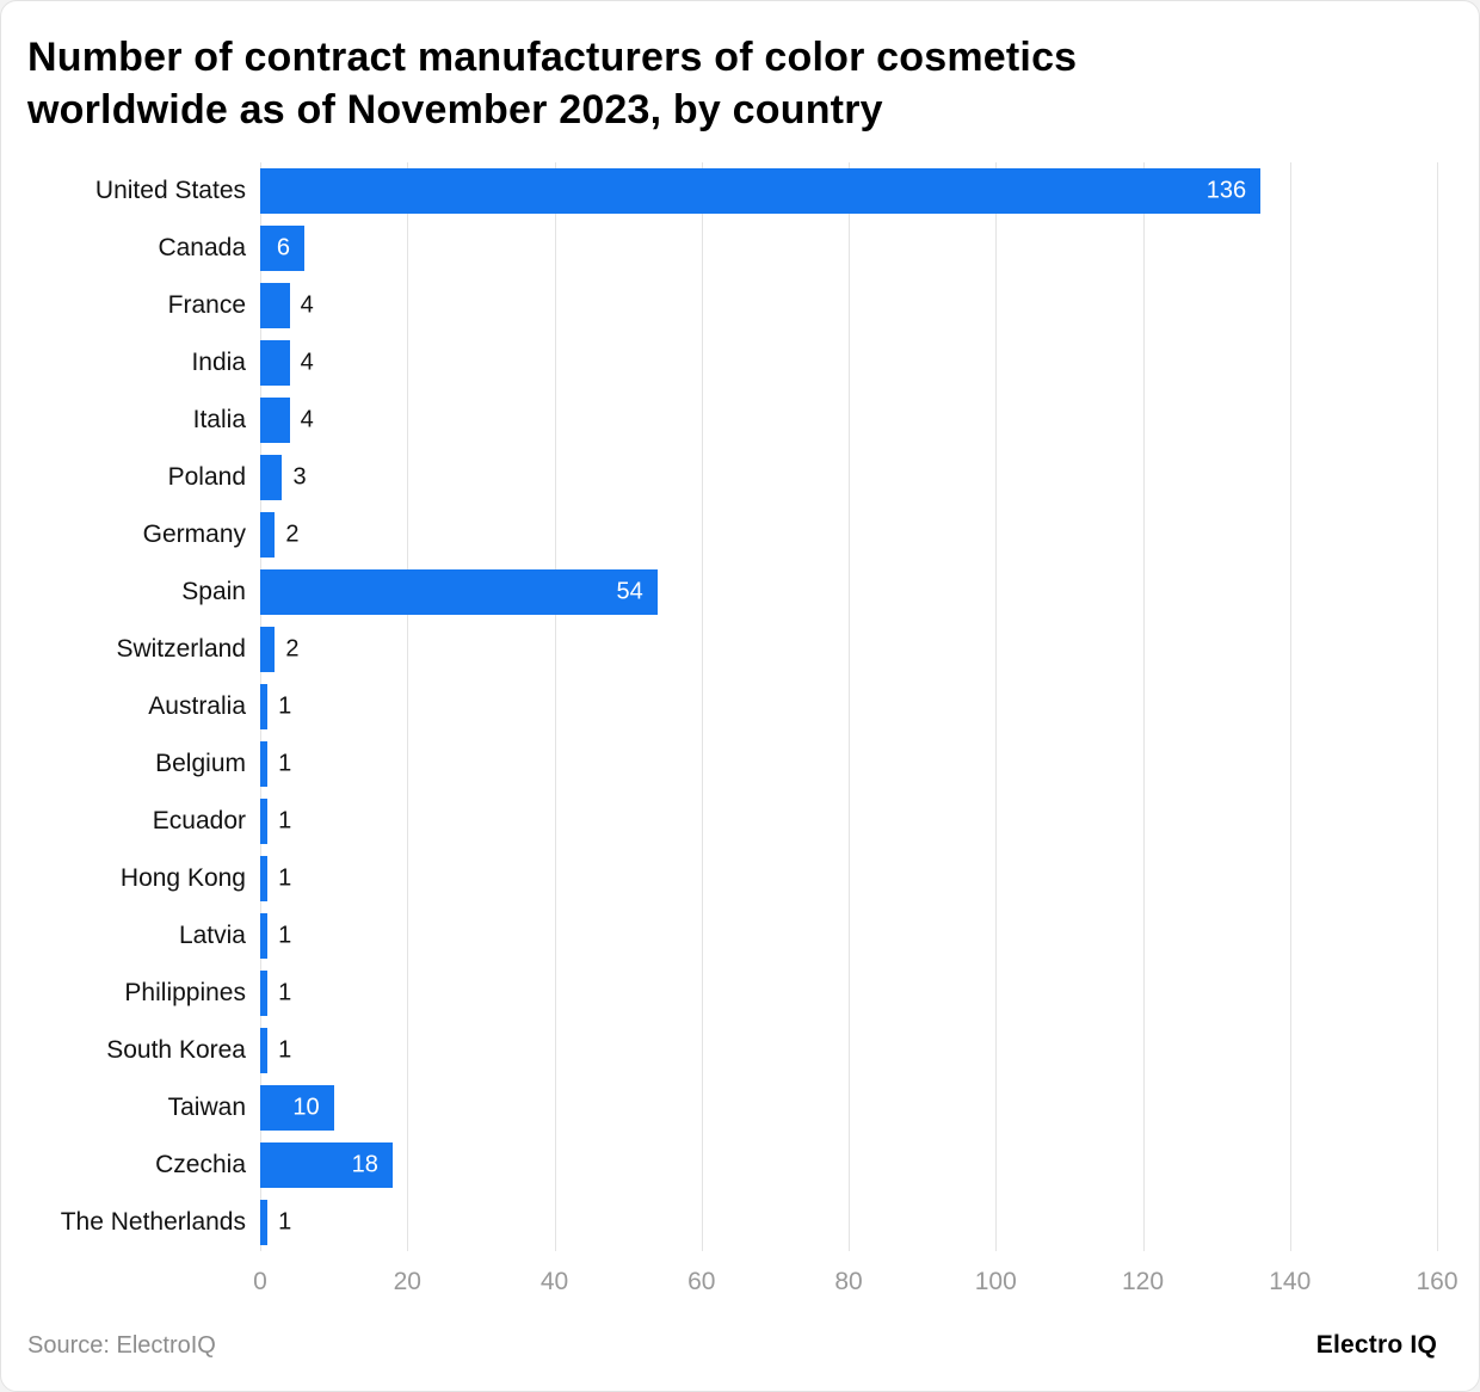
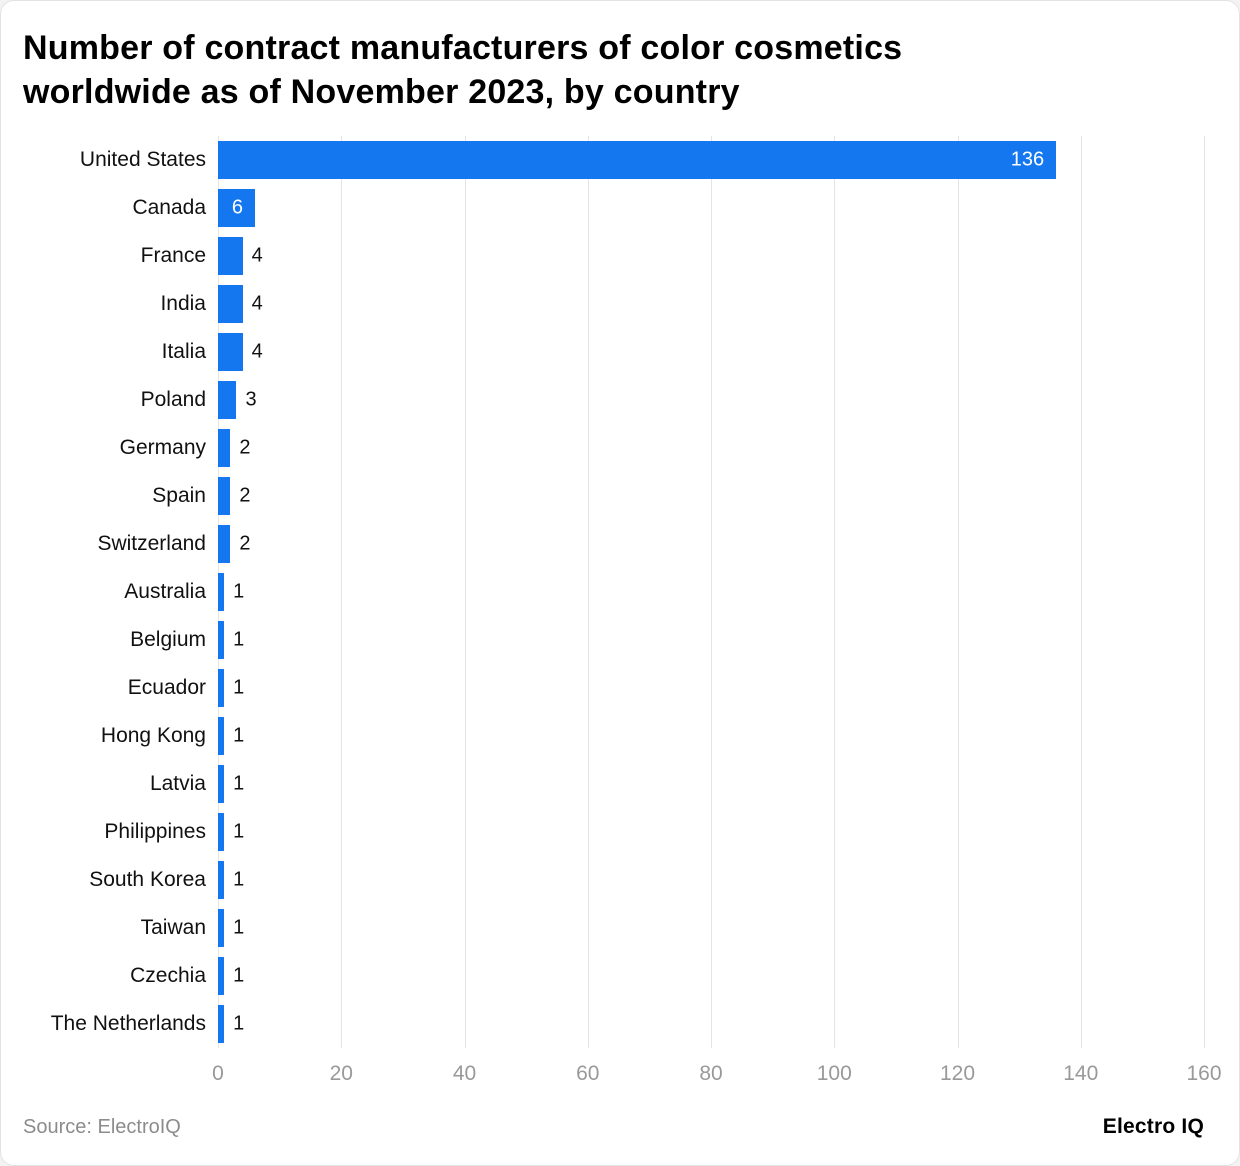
Spain: 54 -> 2
Taiwan: 10 -> 1
Czechia: 18 -> 1
